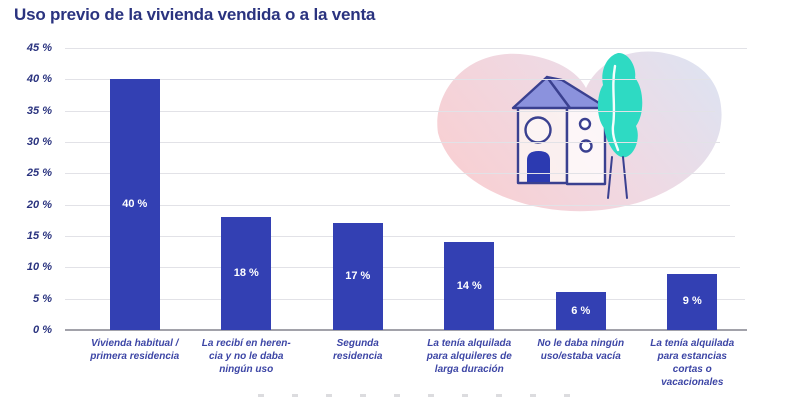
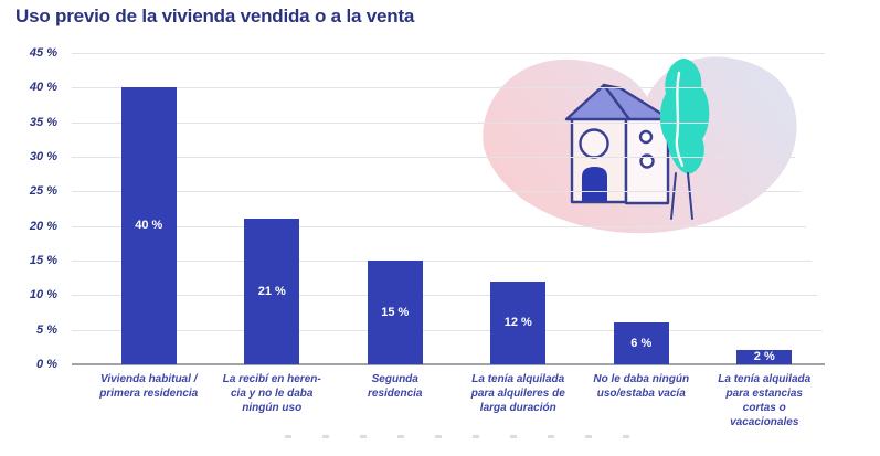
La recibí en heren- cia y no le daba ningún uso: 18 -> 21
Segunda residencia: 17 -> 15
La tenía alquilada para alquileres de larga duración: 14 -> 12
La tenía alquilada para estancias cortas o vacacionales: 9 -> 2
